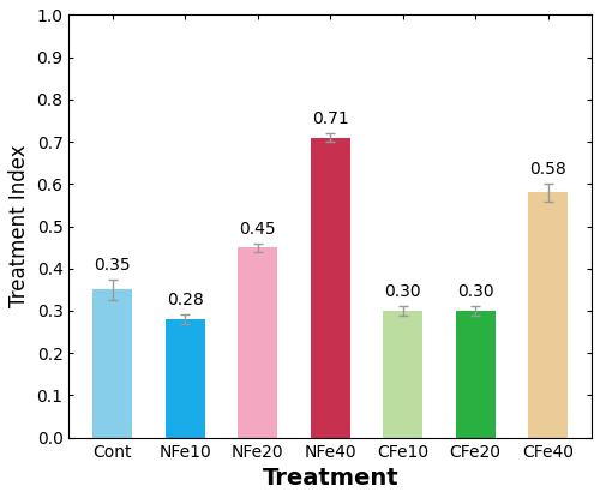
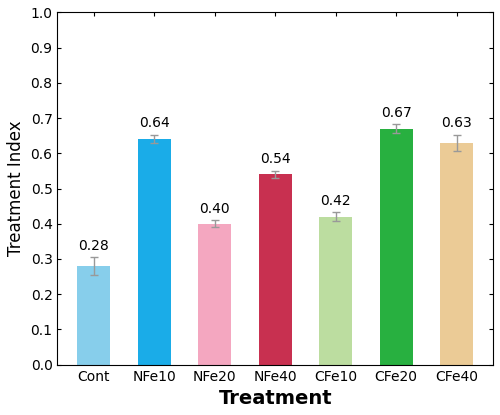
Cont: 0.35 -> 0.28
NFe10: 0.28 -> 0.64
NFe20: 0.45 -> 0.40
NFe40: 0.71 -> 0.54
CFe10: 0.30 -> 0.42
CFe20: 0.30 -> 0.67
CFe40: 0.58 -> 0.63
